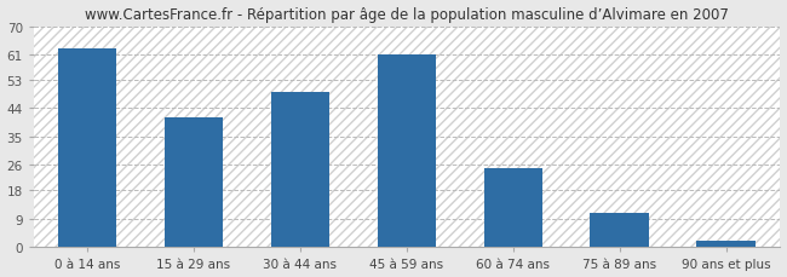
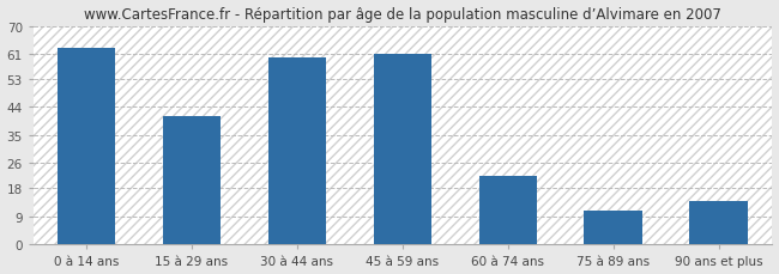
30 à 44 ans: 49 -> 60
60 à 74 ans: 25 -> 22
90 ans et plus: 2 -> 14
